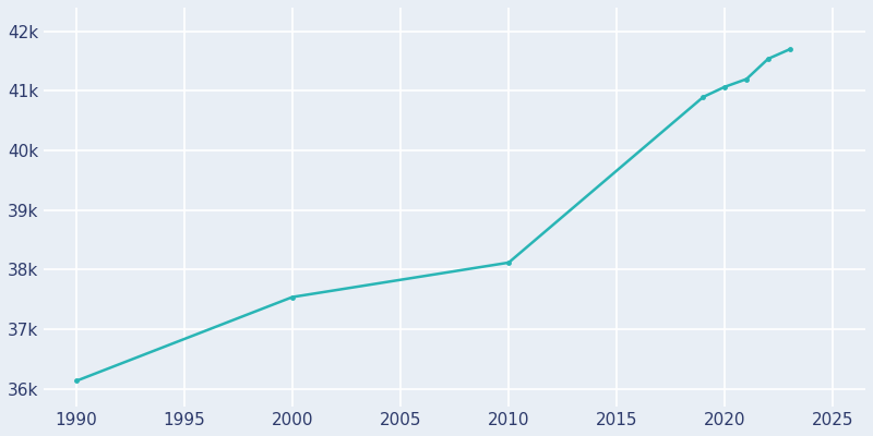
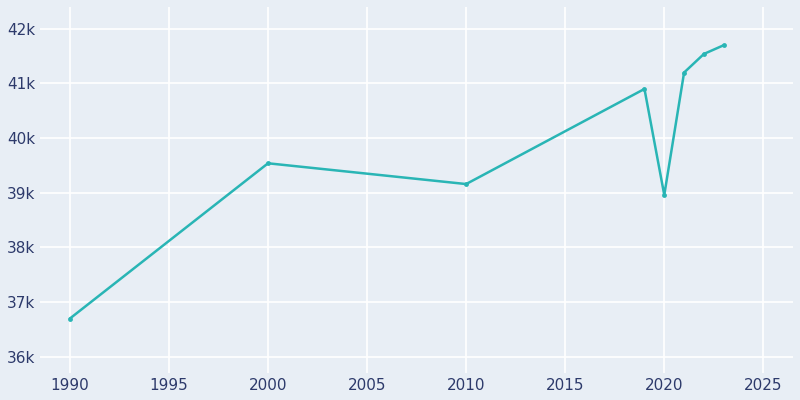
1990: 36.13k -> 36.70k
2000: 37.54k -> 39.54k
2010: 38.12k -> 39.16k
2020: 41.07k -> 38.96k
